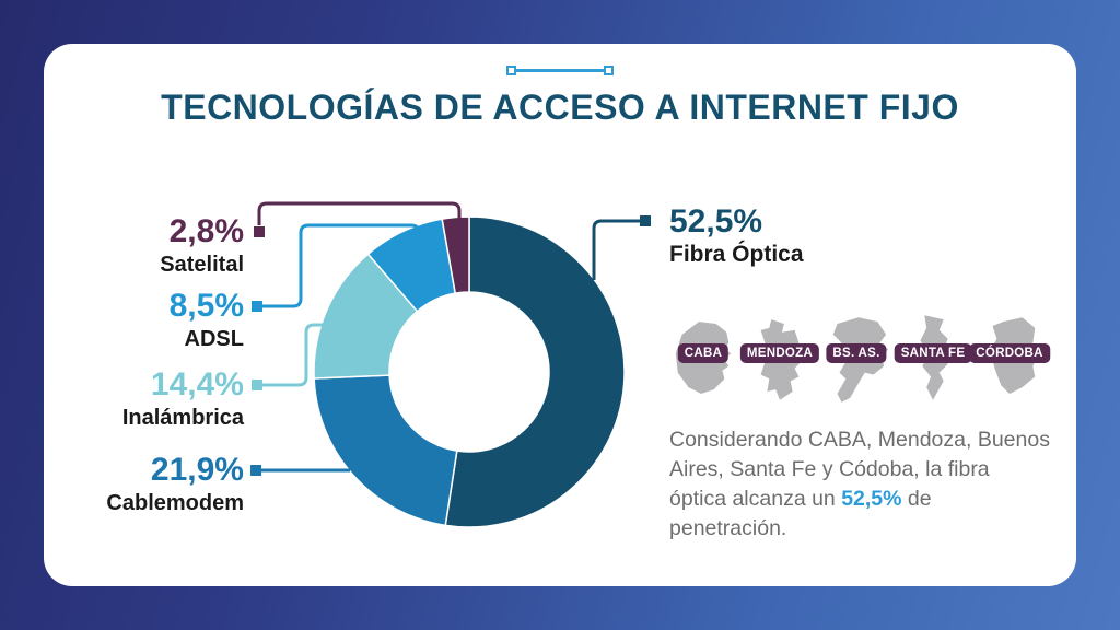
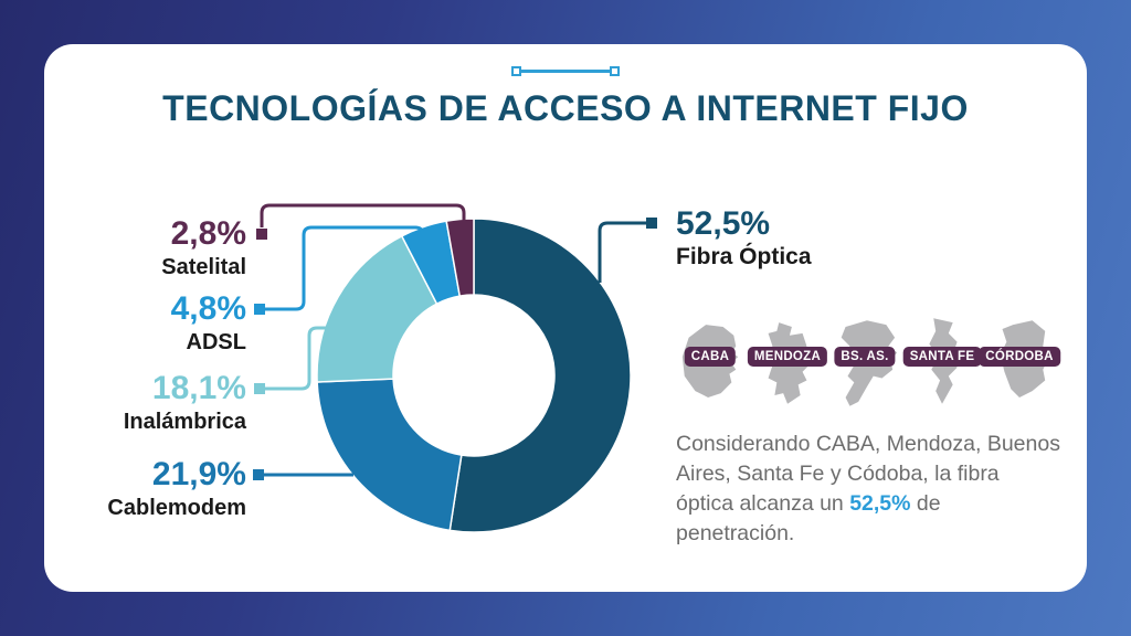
Inalámbrica: 14,4% -> 18,1%
ADSL: 8,5% -> 4,8%
